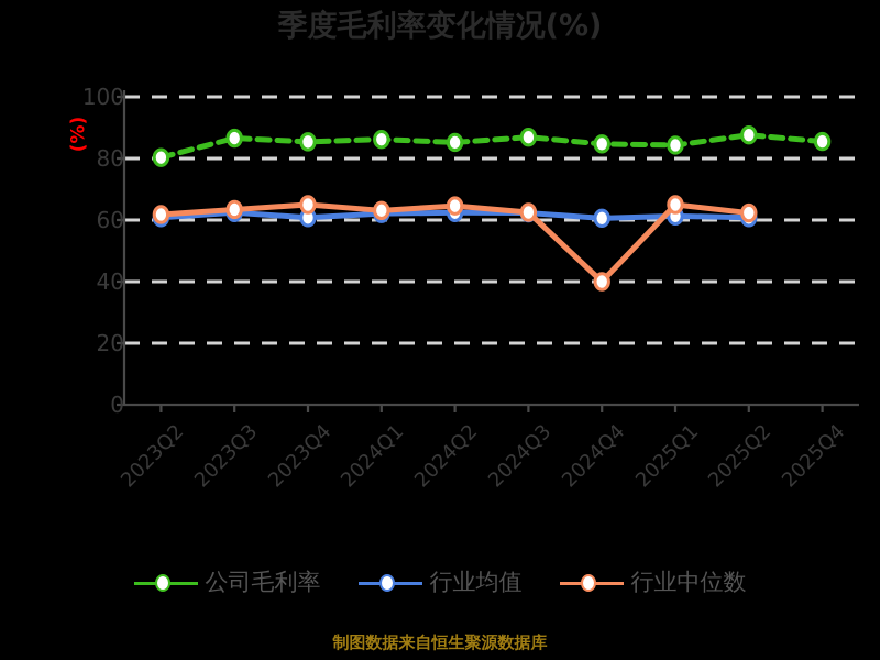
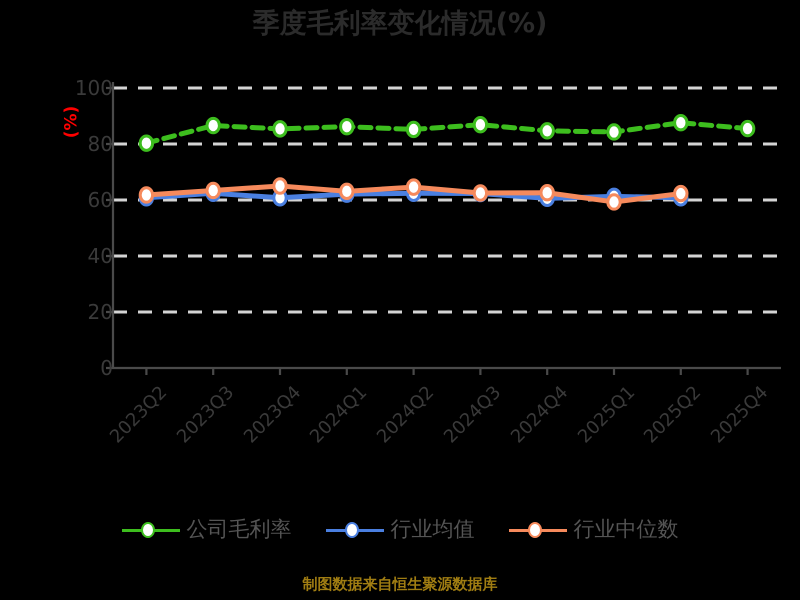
行业中位数/2024Q4: 40 -> 63
行业中位数/2025Q1: 65 -> 59
